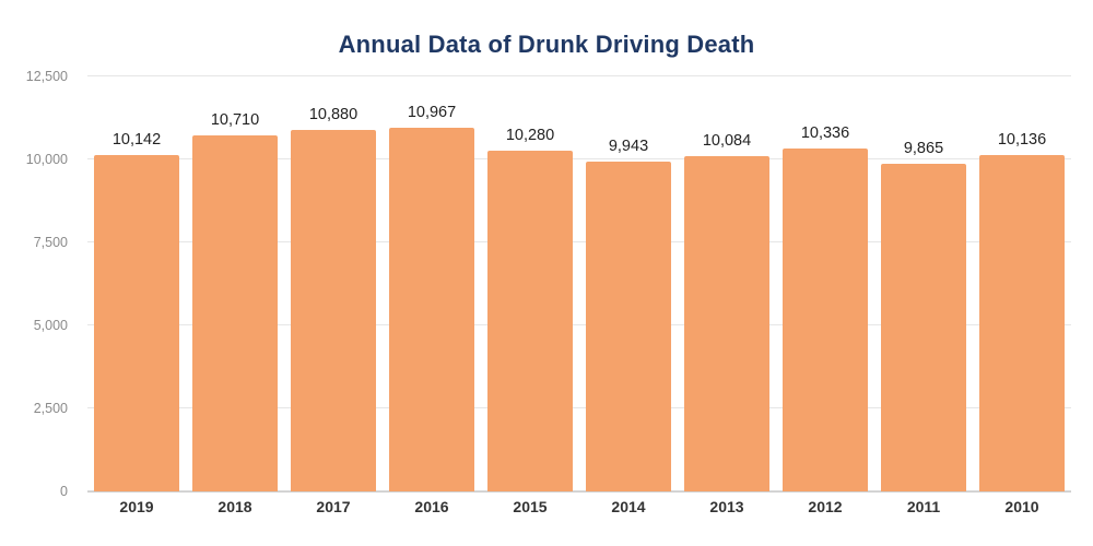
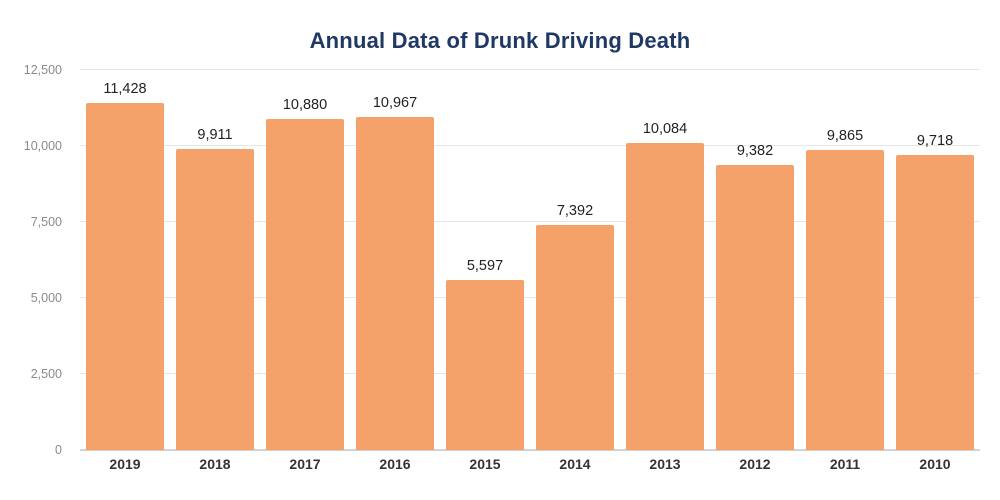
2019: 10,142 -> 11,428
2018: 10,710 -> 9,911
2015: 10,280 -> 5,597
2014: 9,943 -> 7,392
2012: 10,336 -> 9,382
2010: 10,136 -> 9,718
